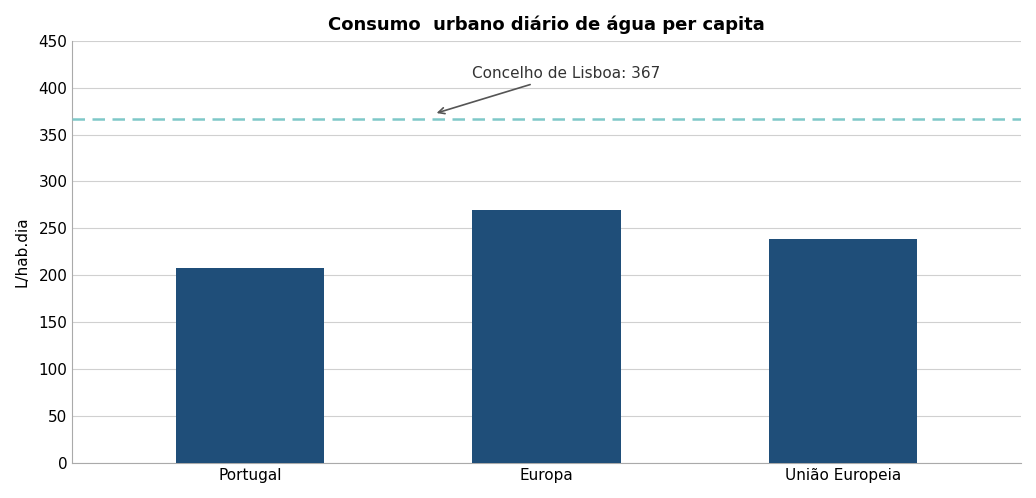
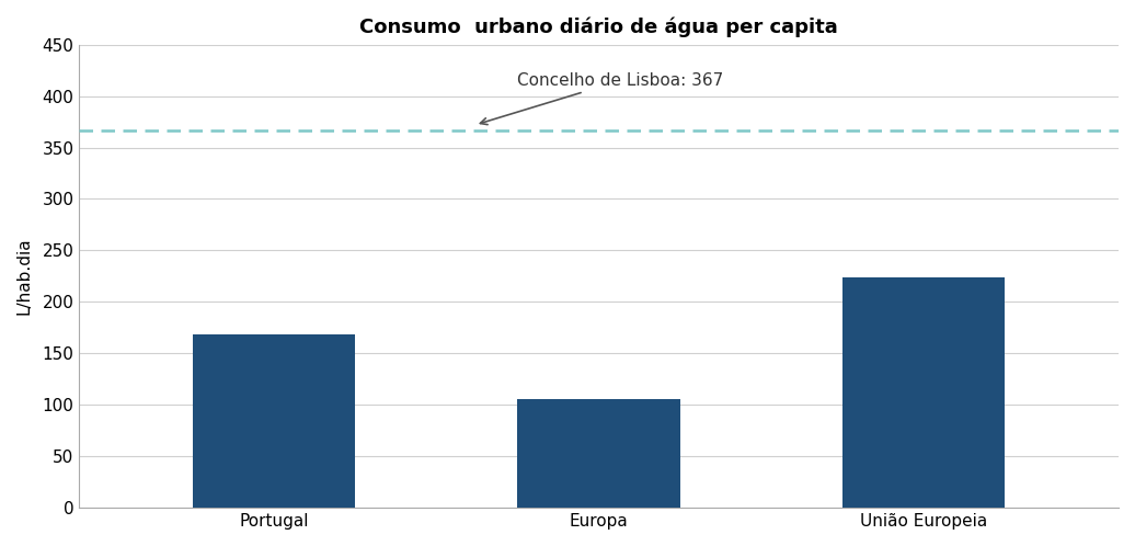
Portugal: 208 -> 168
Europa: 270 -> 106
União Europeia: 239 -> 224
